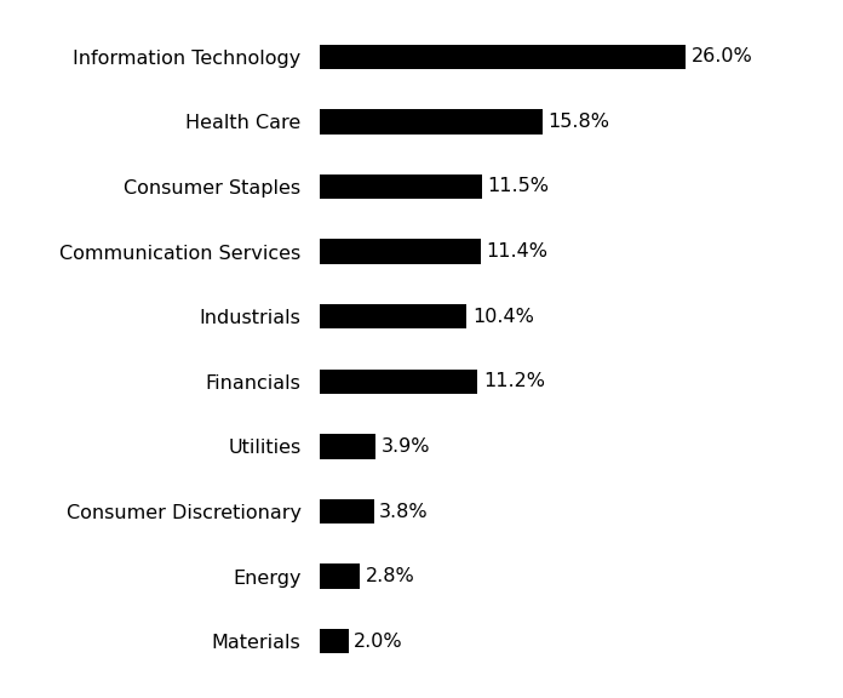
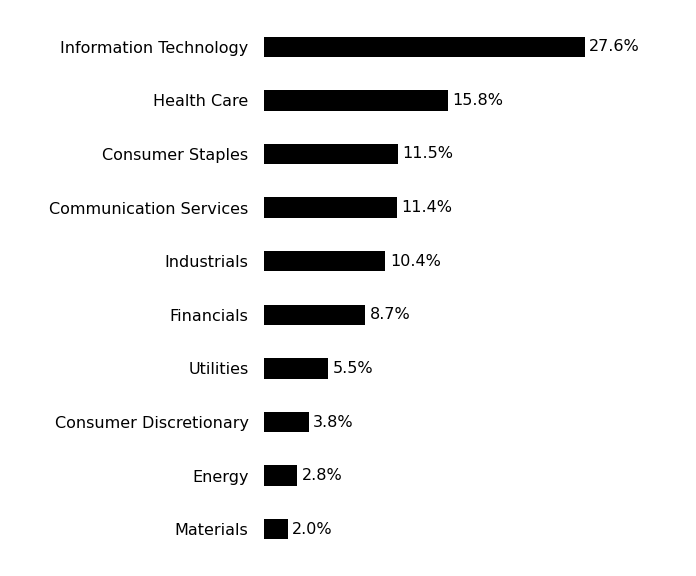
Information Technology: 26.0% -> 27.6%
Financials: 11.2% -> 8.7%
Utilities: 3.9% -> 5.5%
